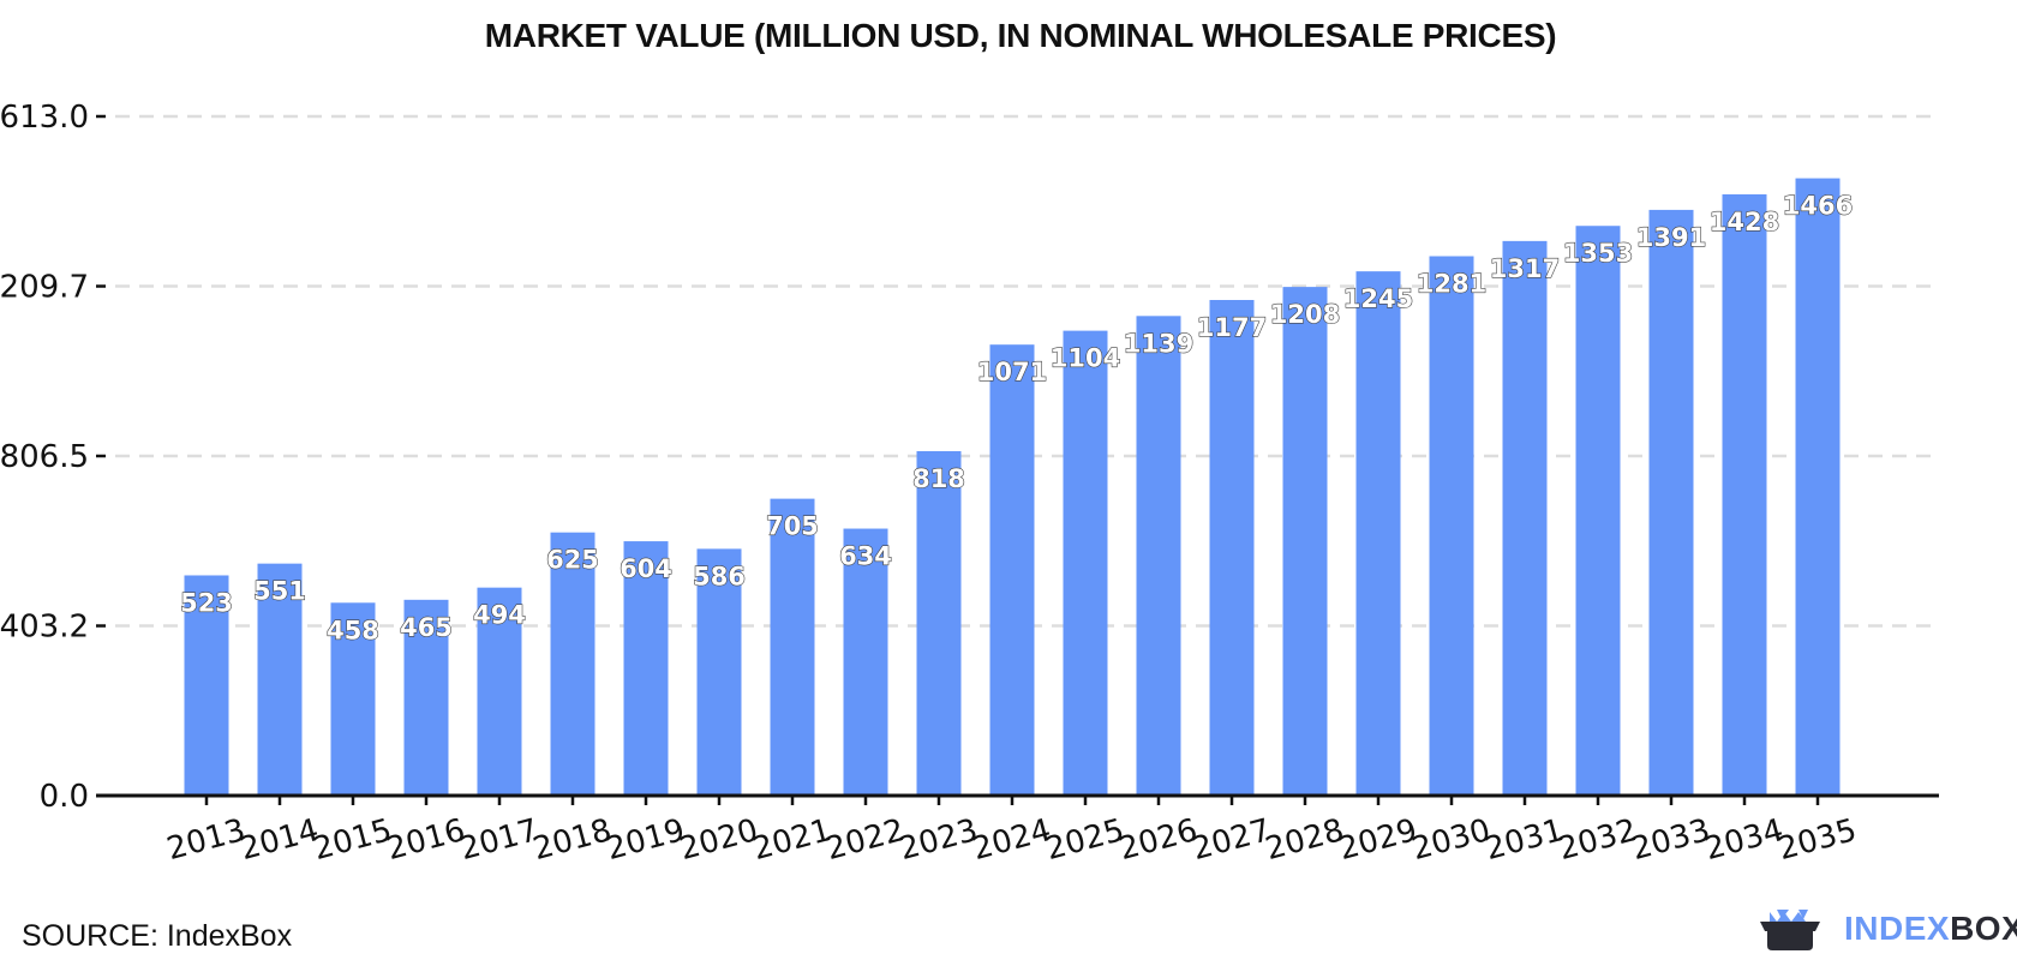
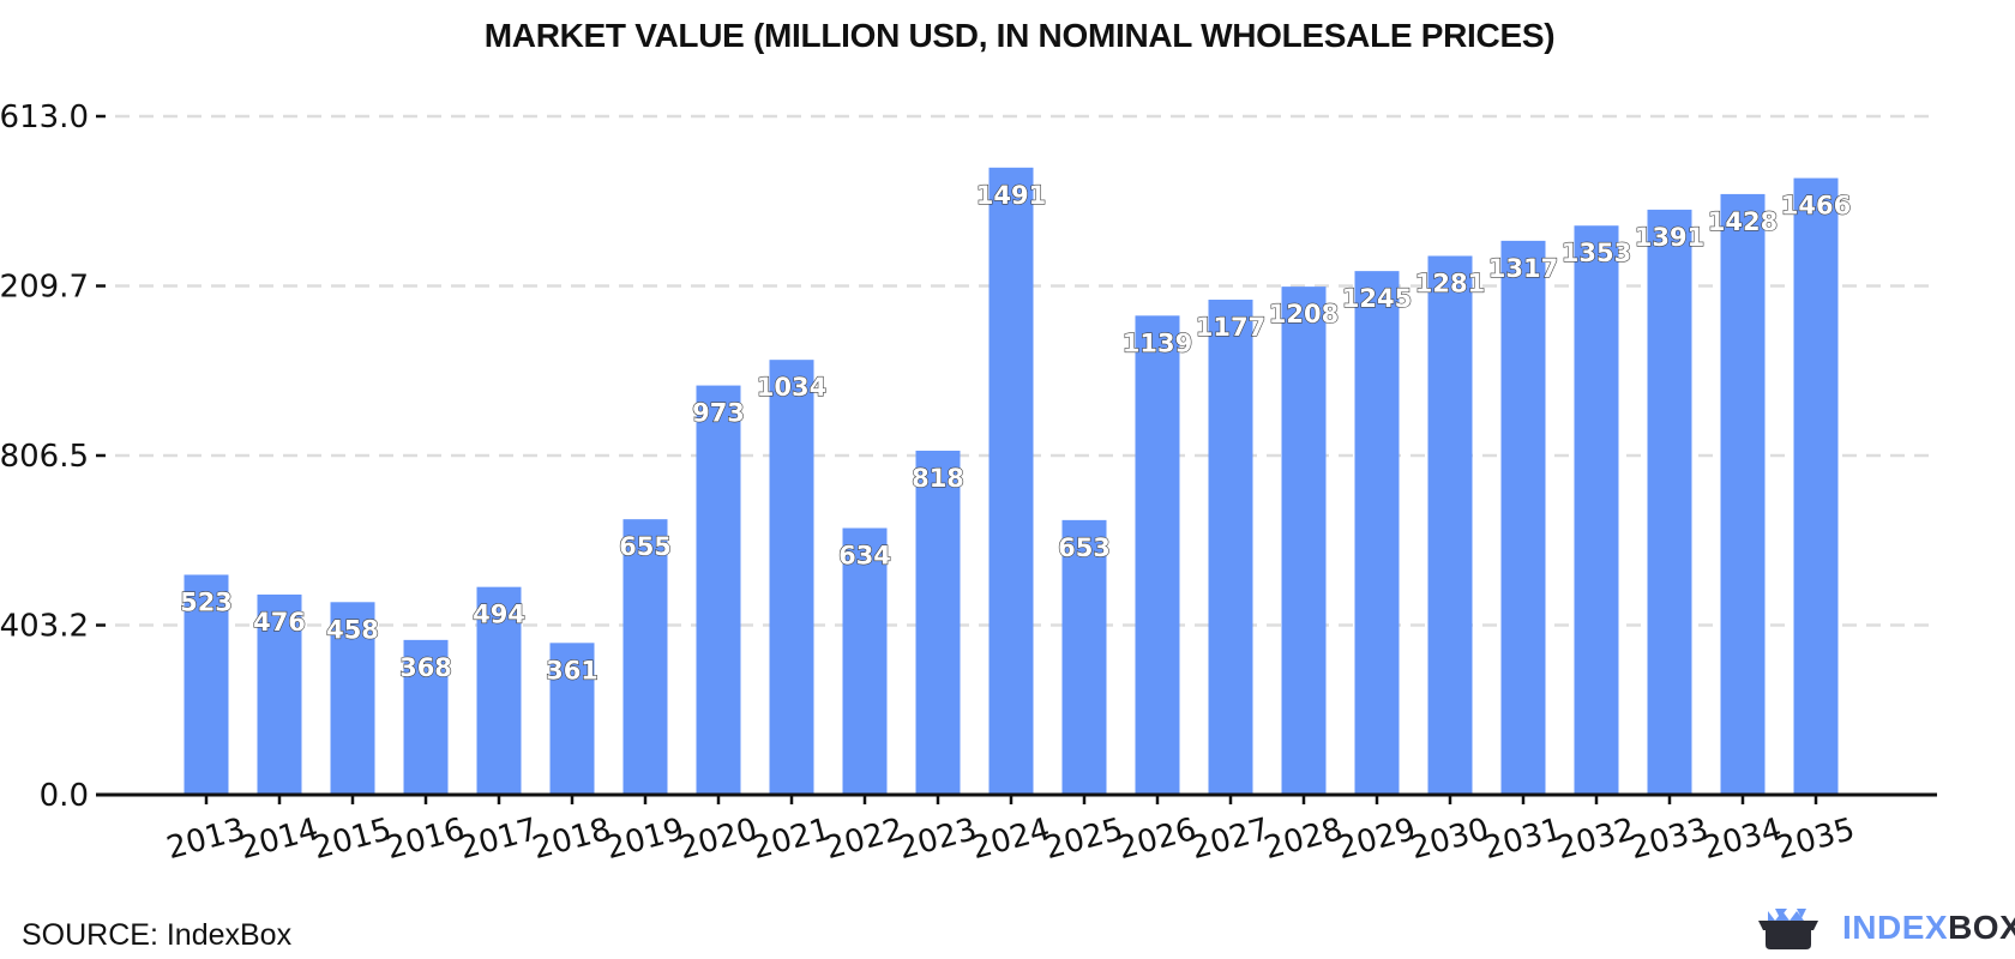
2014: 551 -> 476
2016: 465 -> 368
2018: 625 -> 361
2019: 604 -> 655
2020: 586 -> 973
2021: 705 -> 1034
2024: 1071 -> 1491
2025: 1104 -> 653
